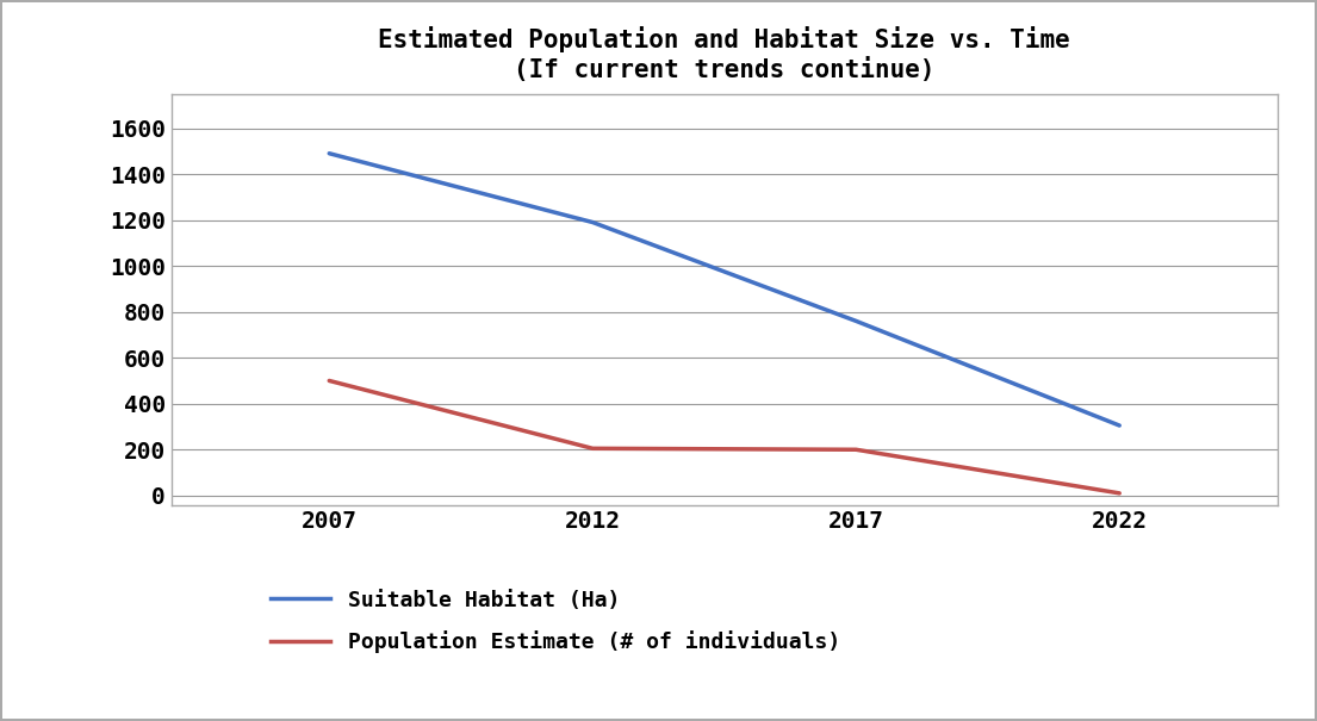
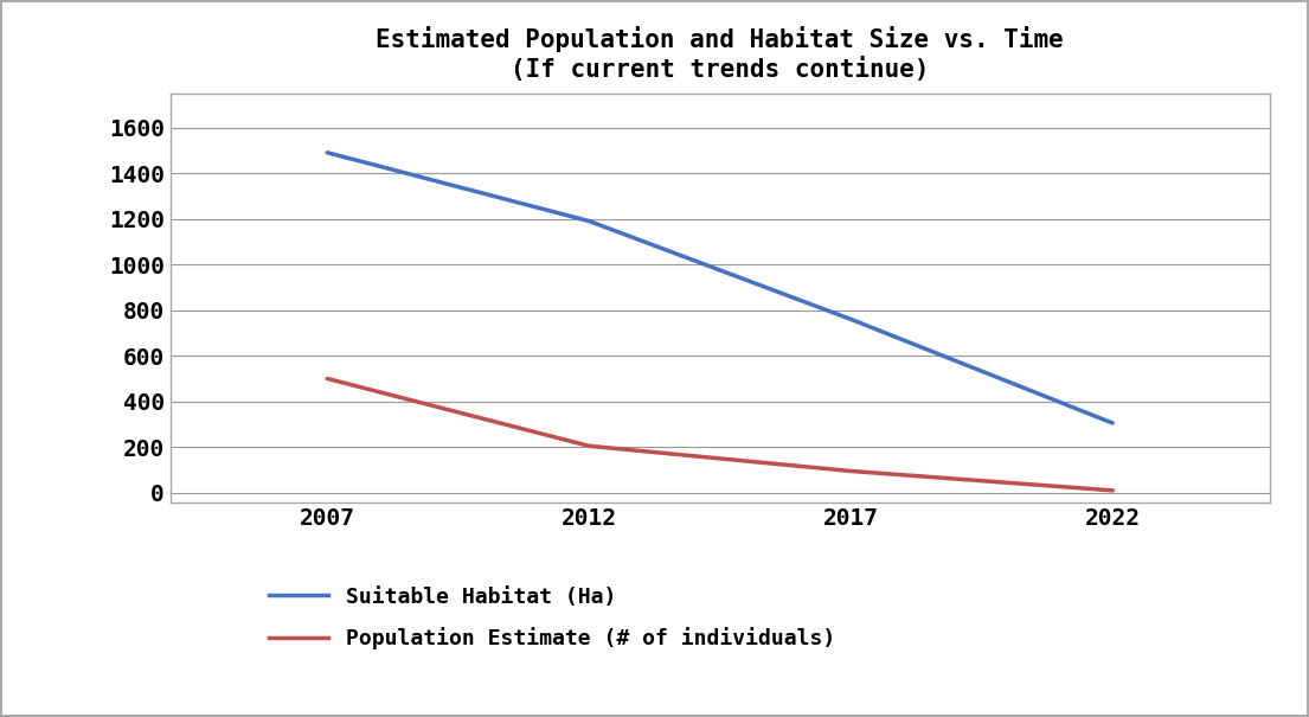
Population Estimate (# of individuals)/2017: 200 -> 100
